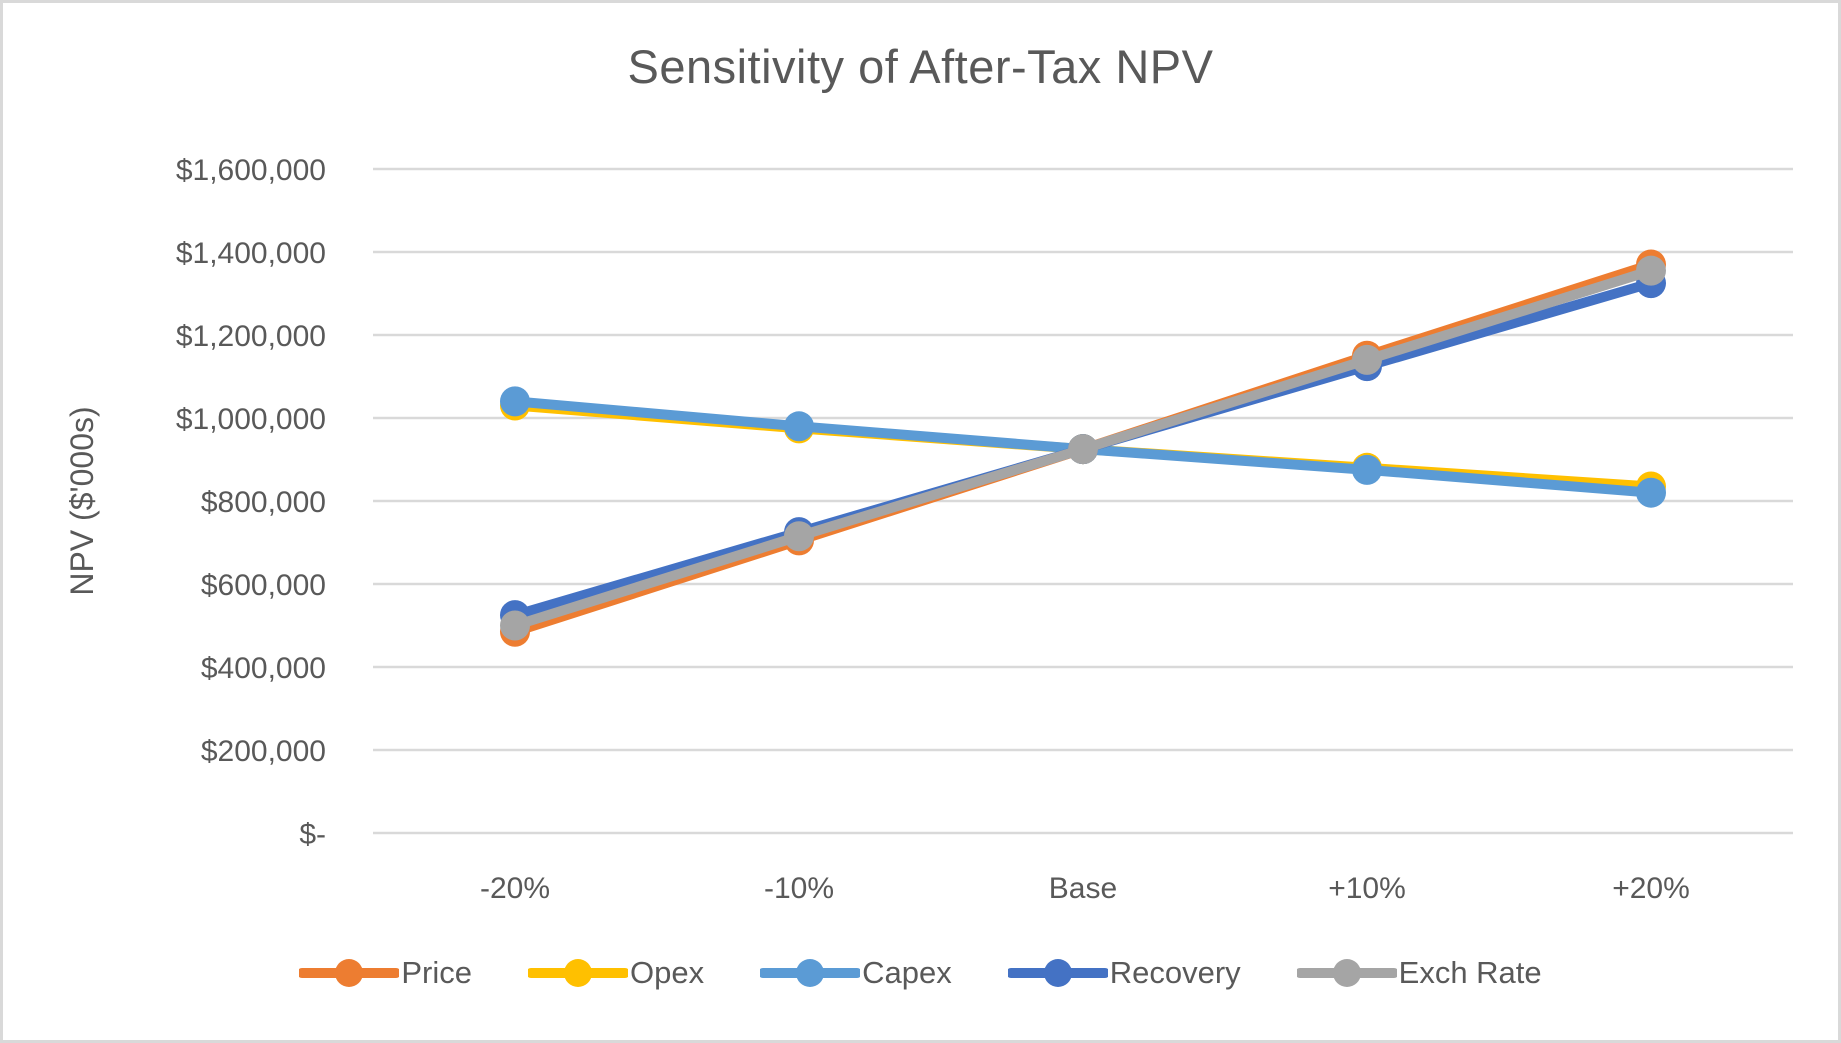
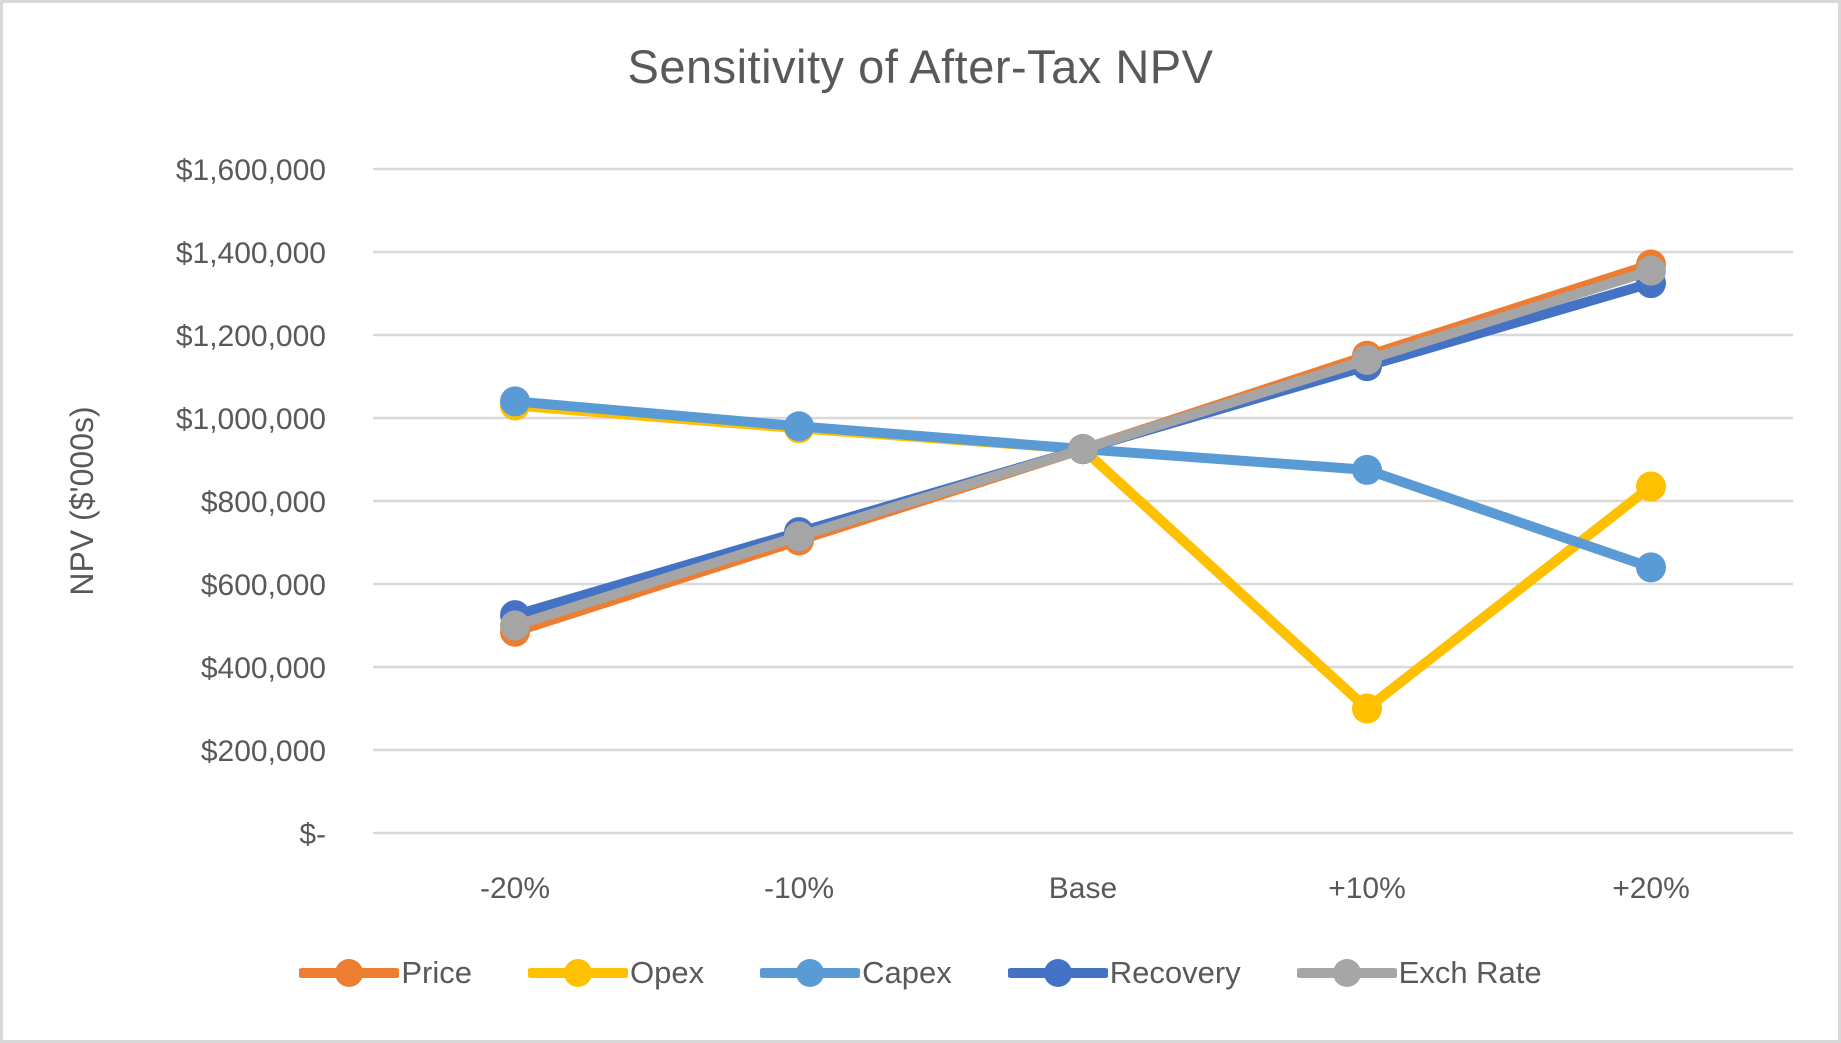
Opex/+10%: $880000 -> $300000
Capex/+20%: $820000 -> $640000
